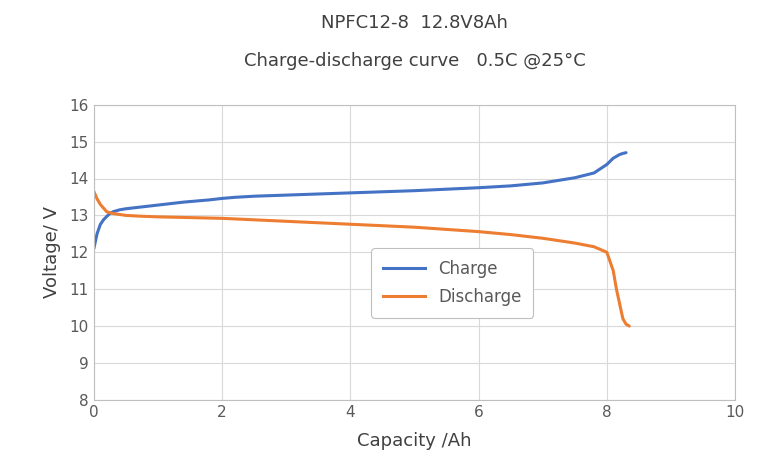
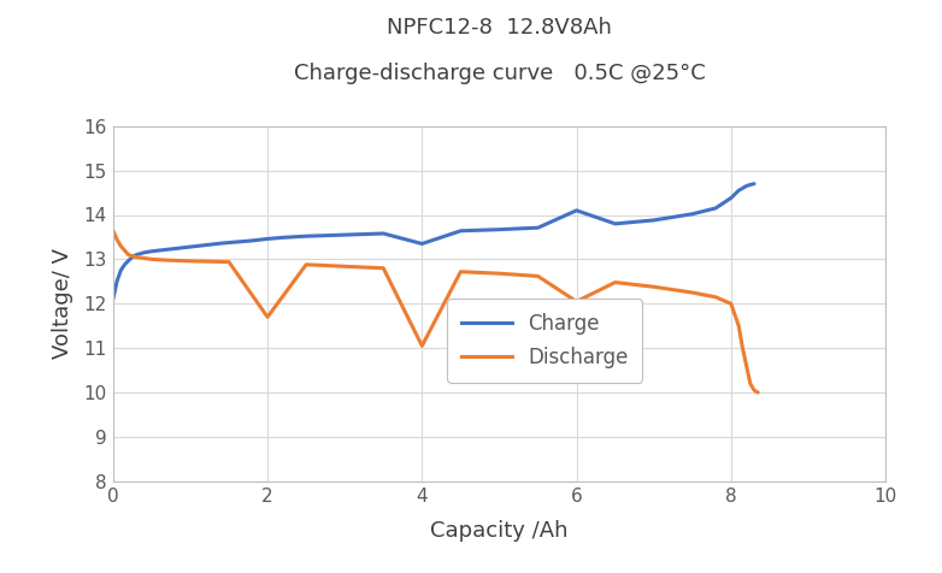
Discharge/2: 12.92 -> 11.70
Charge/4: 13.61 -> 13.35
Discharge/4: 12.76 -> 11.05
Charge/6: 13.75 -> 14.10
Discharge/6: 12.56 -> 12.05
